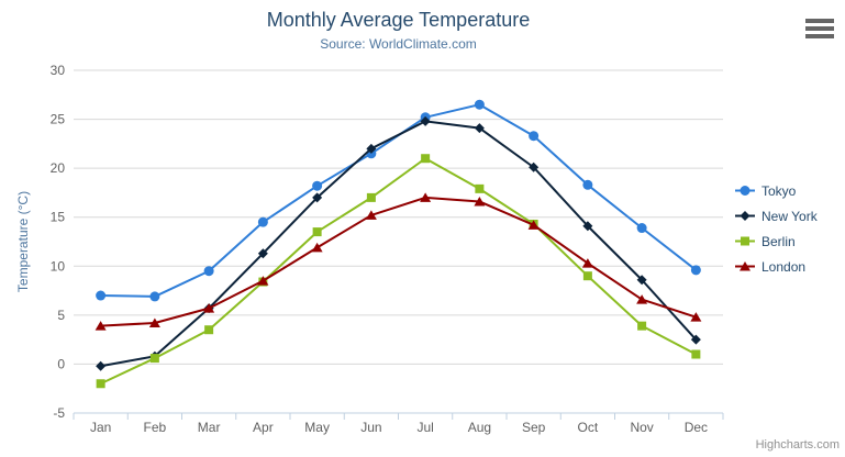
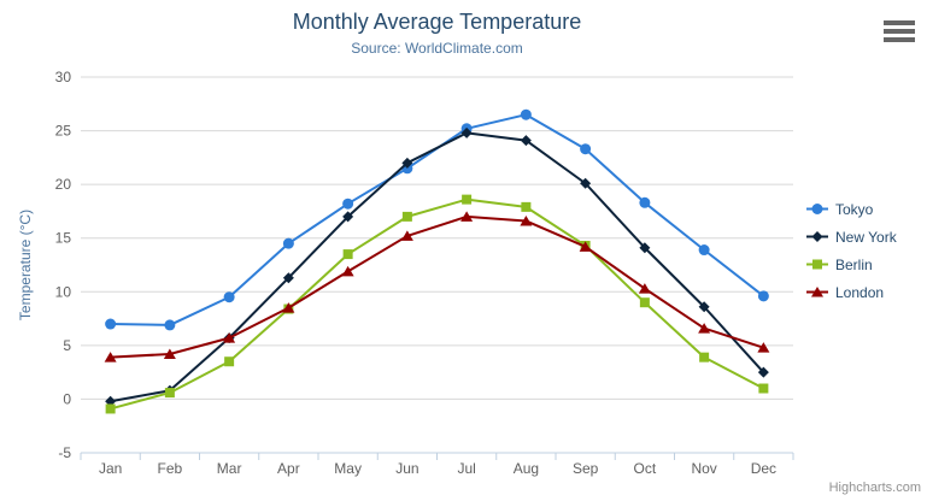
Berlin/Jan: -2 -> -1
Berlin/Jul: 21 -> 19
